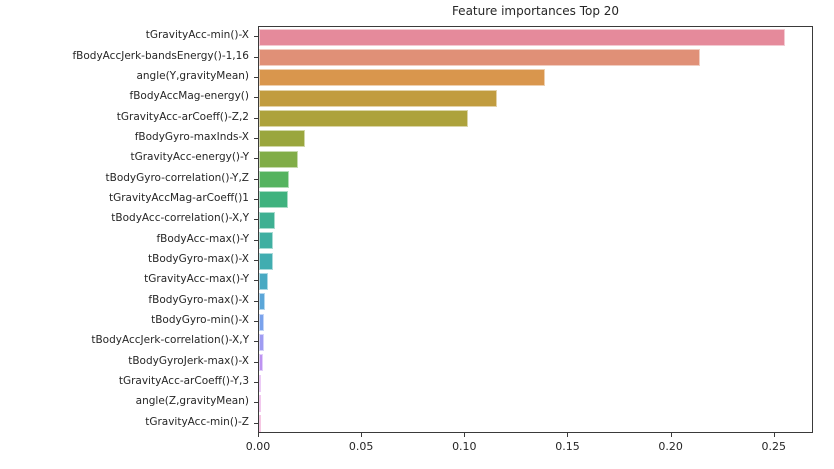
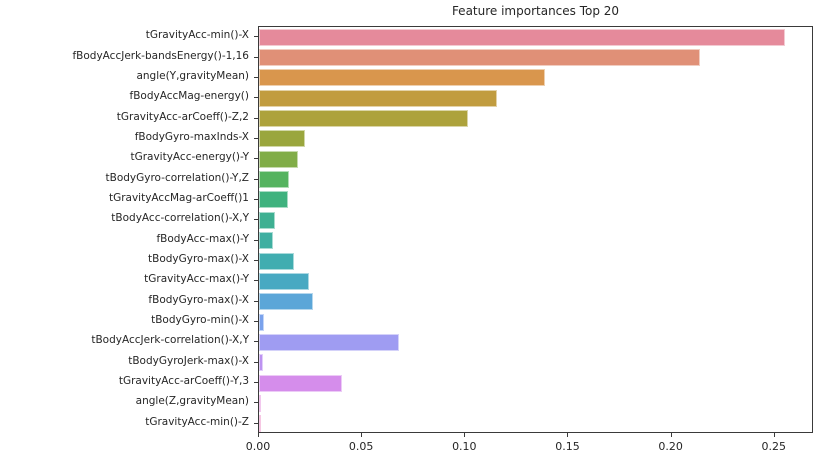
tBodyGyro-max()-X: 0.007 -> 0.017
tGravityAcc-max()-Y: 0.004 -> 0.024
fBodyGyro-max()-X: 0.003 -> 0.026
tBodyAccJerk-correlation()-X,Y: 0.003 -> 0.068
tGravityAcc-arCoeff()-Y,3: 0.001 -> 0.040
